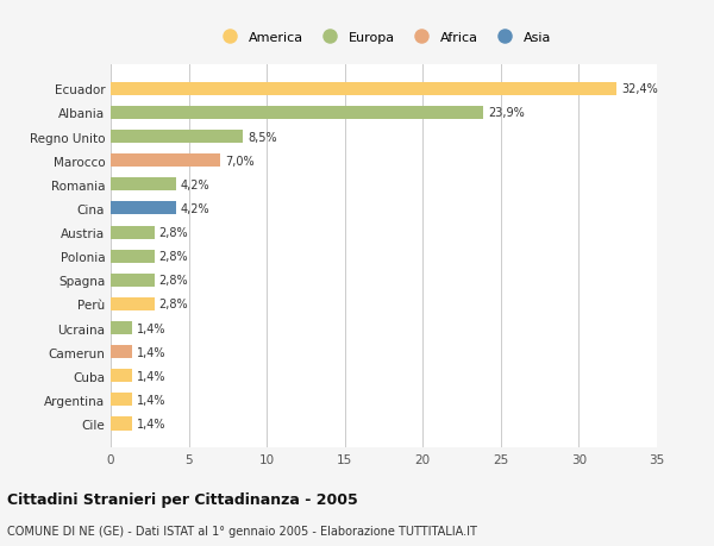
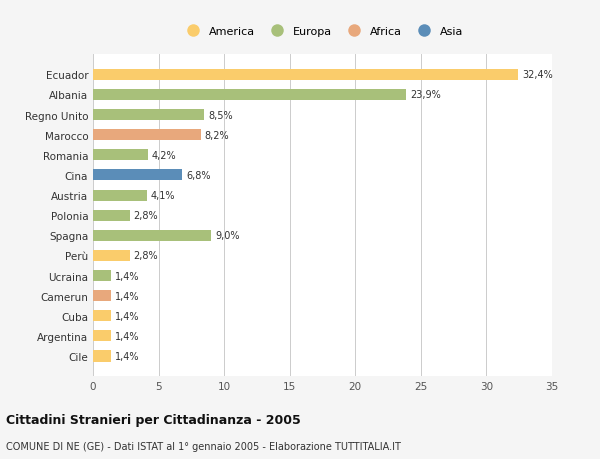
Marocco: 7,0% -> 8,2%
Cina: 4,2% -> 6,8%
Austria: 2,8% -> 4,1%
Spagna: 2,8% -> 9,0%
